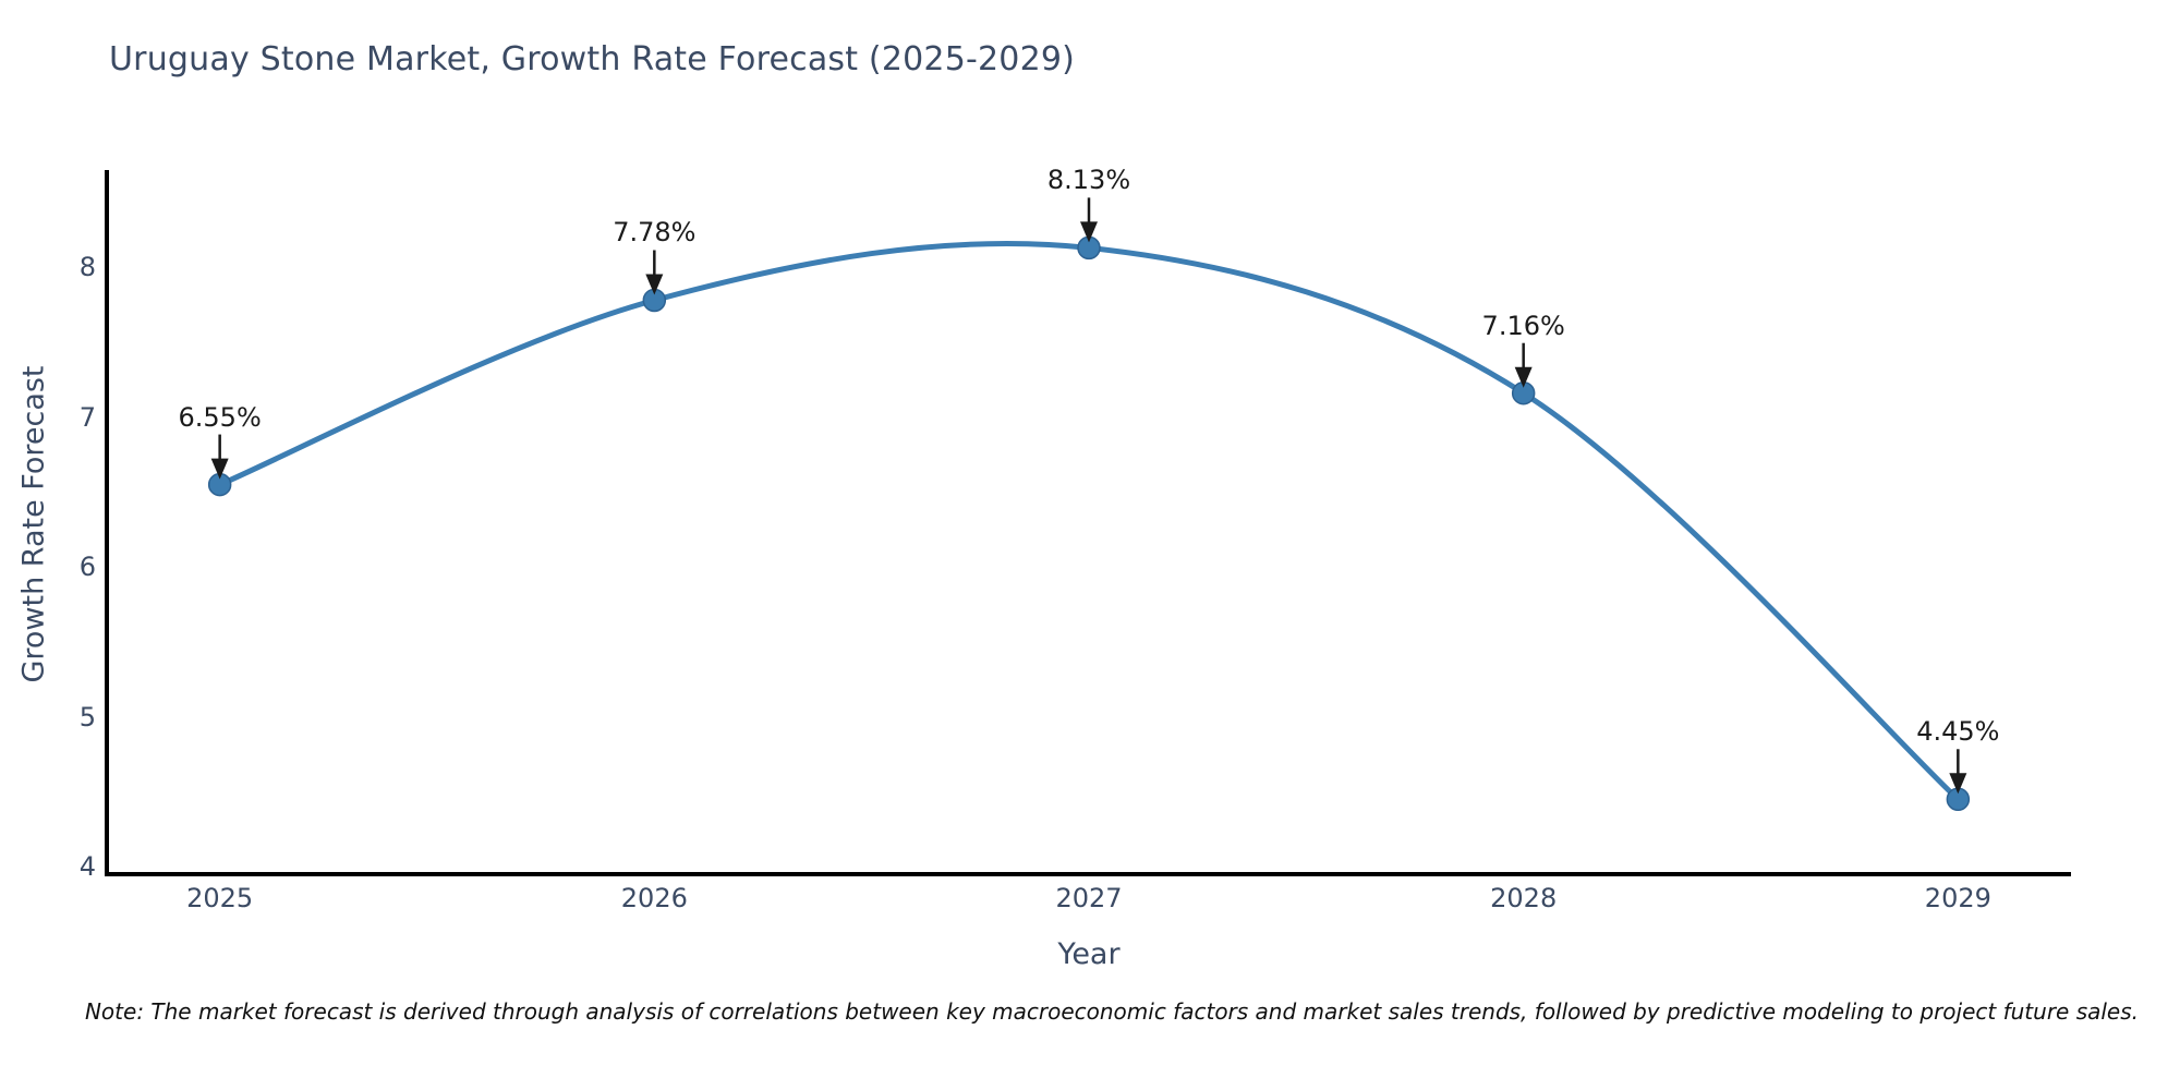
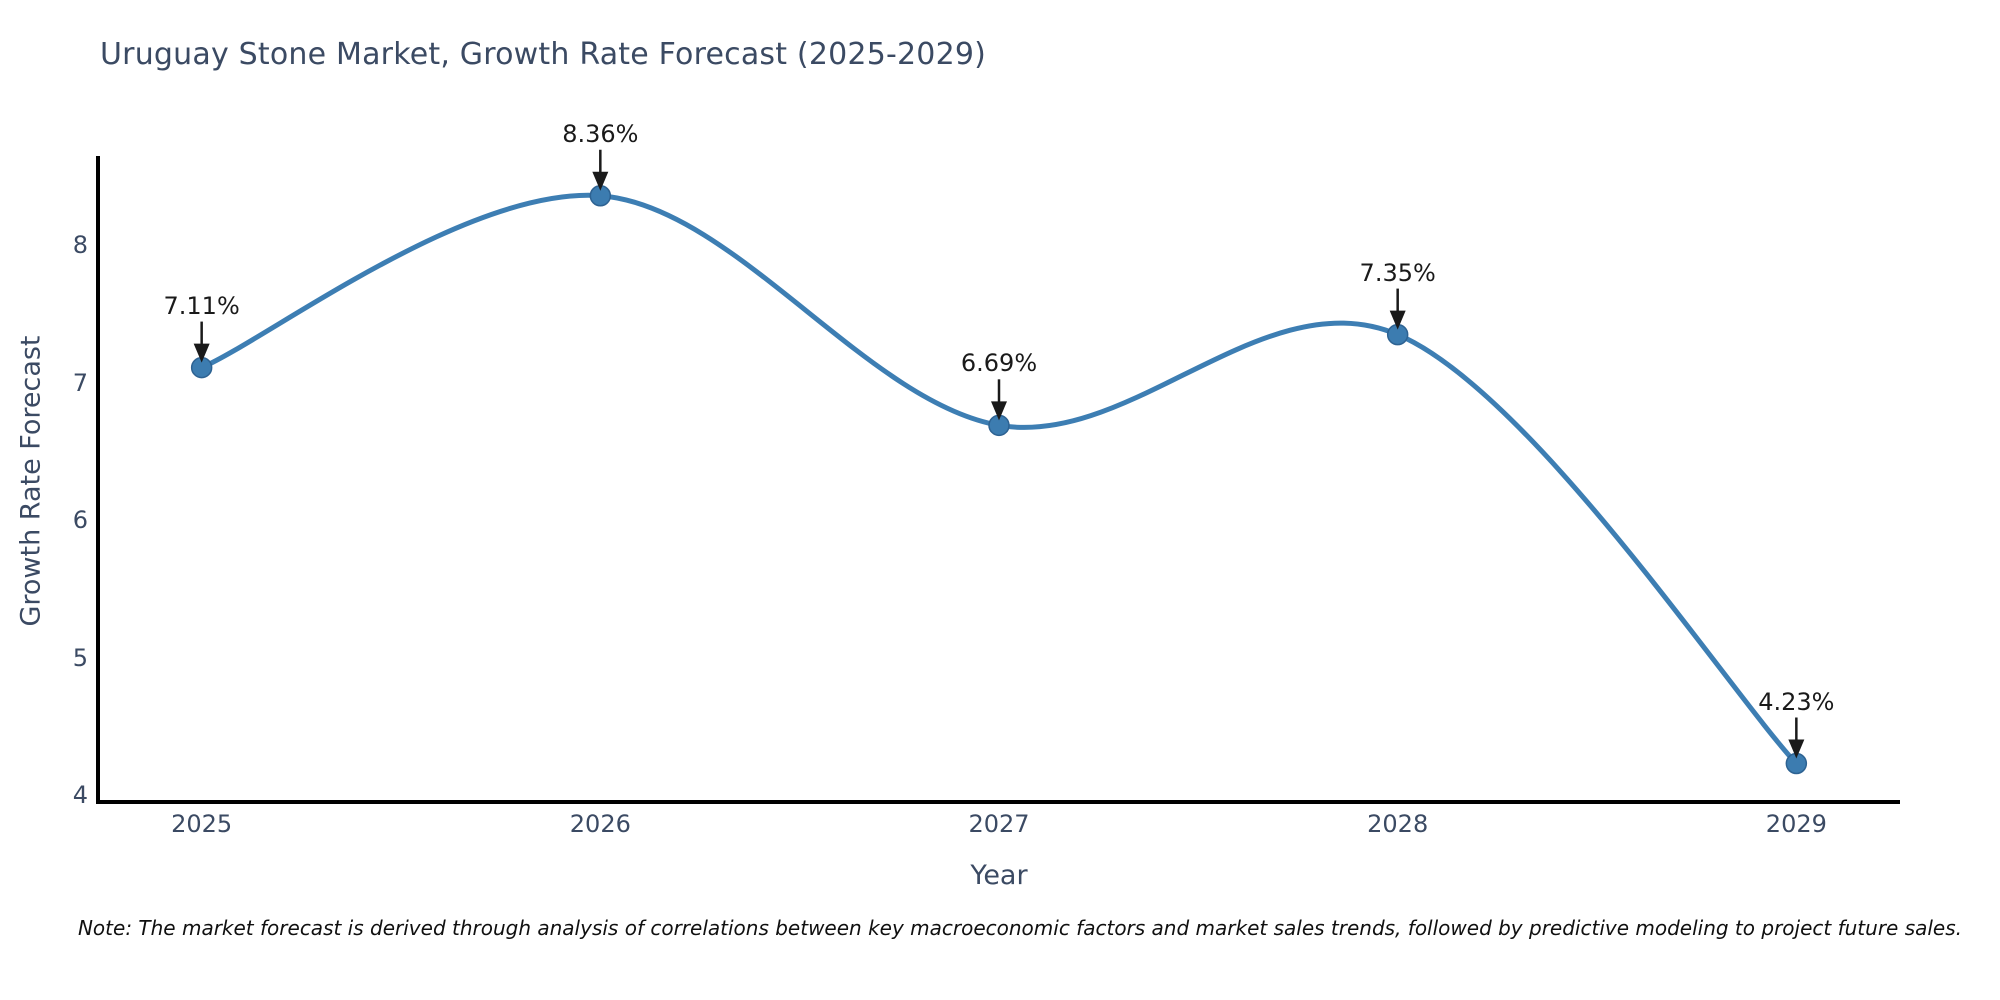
2025: 6.55% -> 7.11%
2026: 7.78% -> 8.36%
2027: 8.13% -> 6.69%
2028: 7.16% -> 7.35%
2029: 4.45% -> 4.23%
